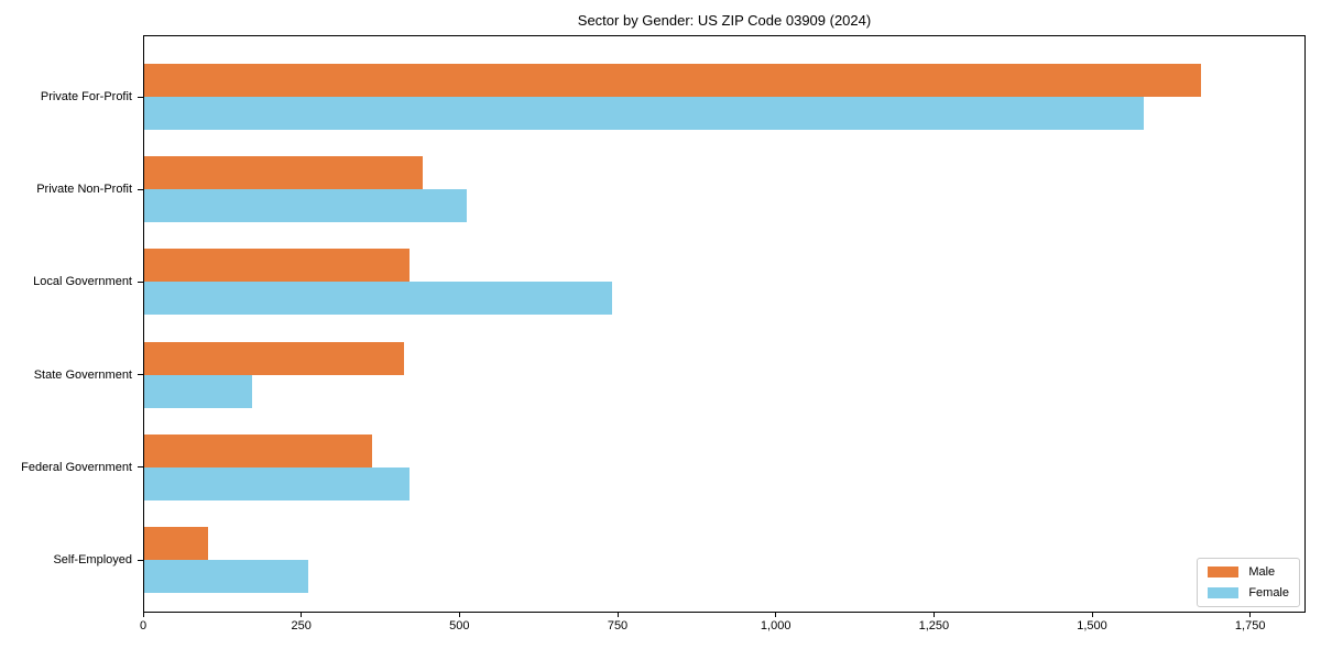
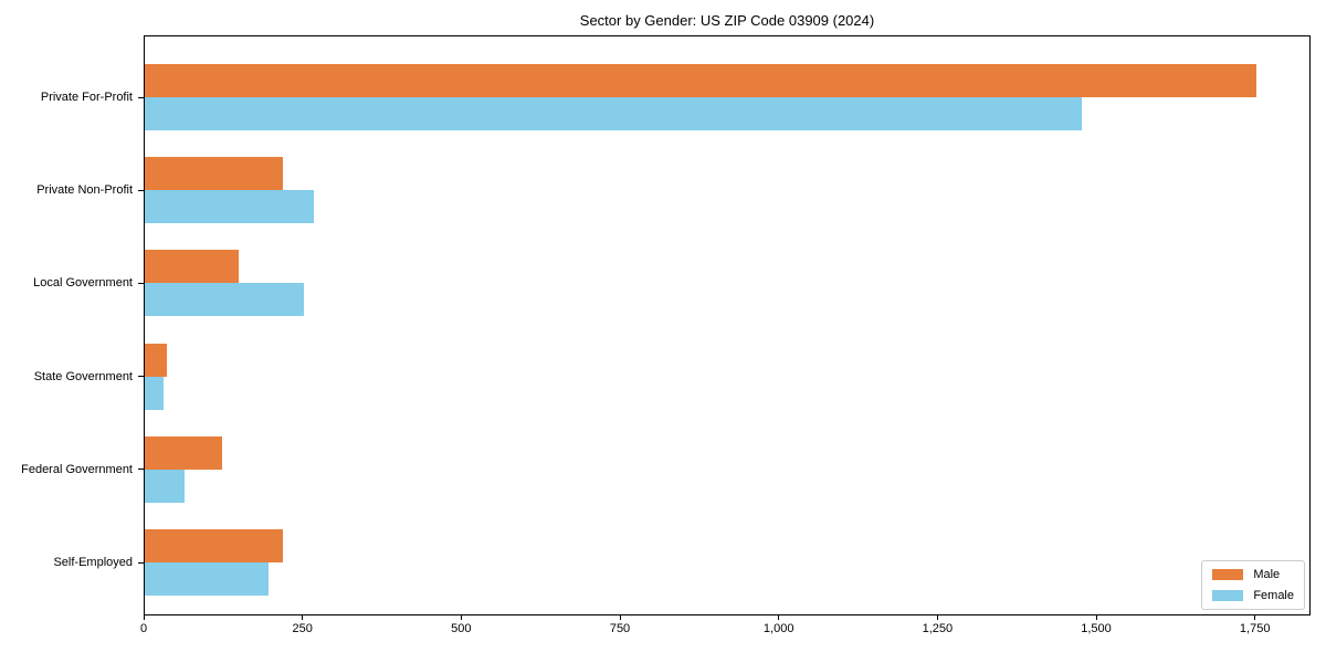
Male/Private For-Profit: 1670 -> 1750
Female/Private For-Profit: 1580 -> 1480
Male/Private Non-Profit: 440 -> 220
Female/Private Non-Profit: 510 -> 270
Male/Local Government: 420 -> 150
Female/Local Government: 740 -> 250
Male/State Government: 410 -> 30
Female/State Government: 170 -> 30
Male/Federal Government: 360 -> 120
Female/Federal Government: 420 -> 60
Male/Self-Employed: 100 -> 220
Female/Self-Employed: 260 -> 200
